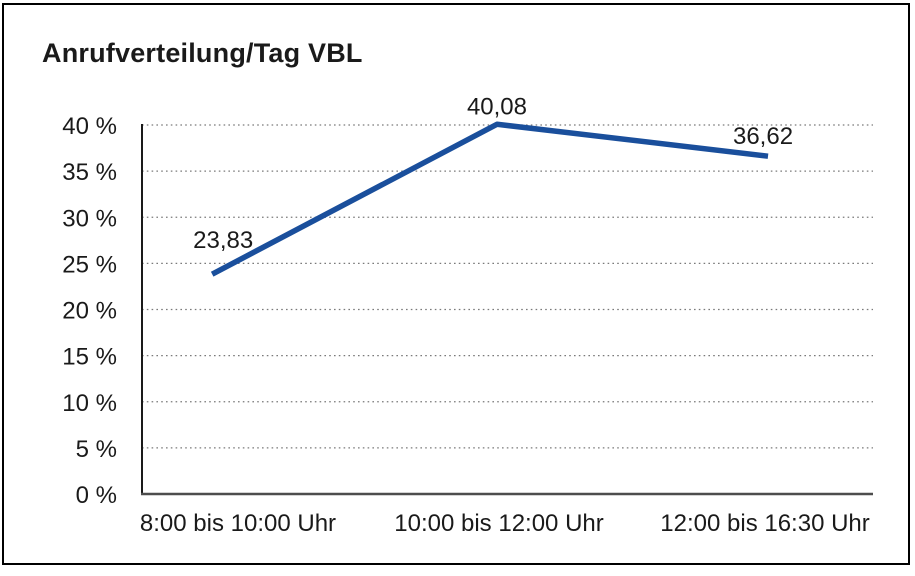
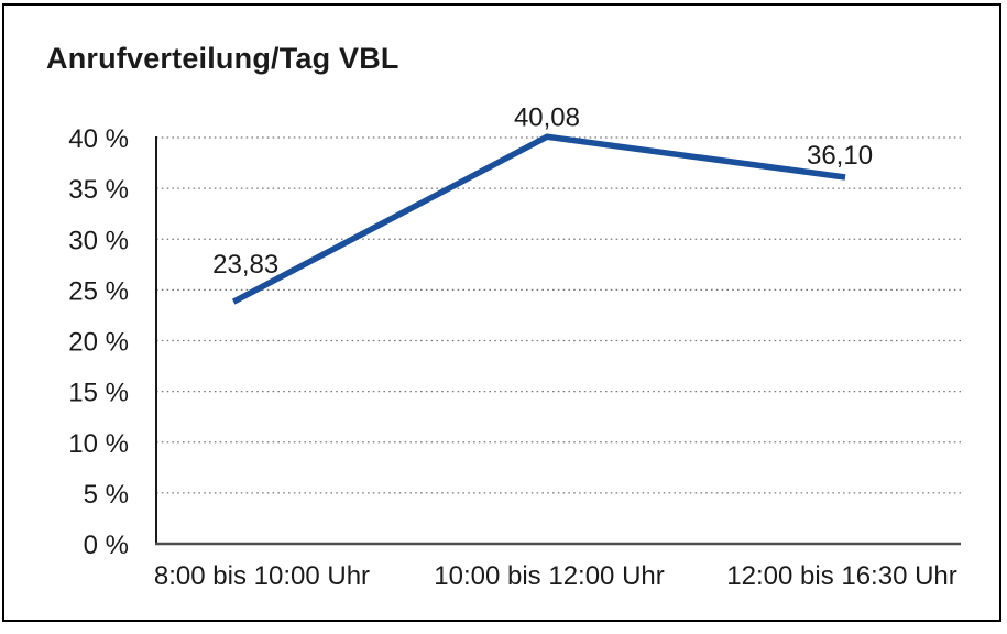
12:00 bis 16:30 Uhr: 36,62 -> 36,10
